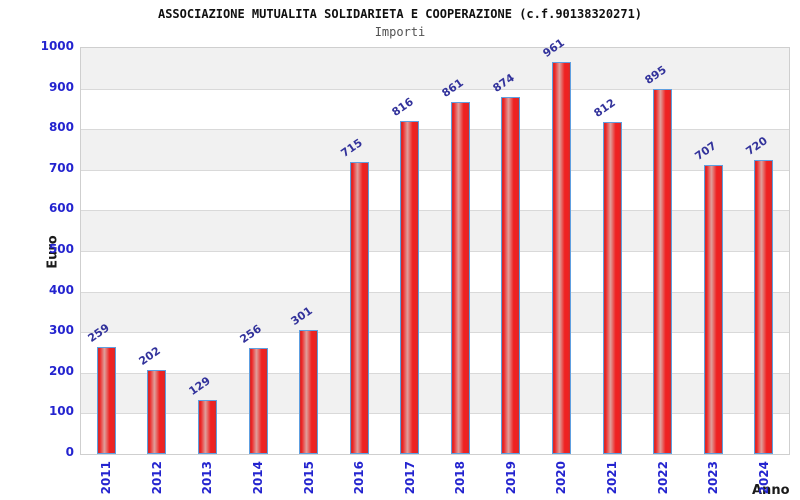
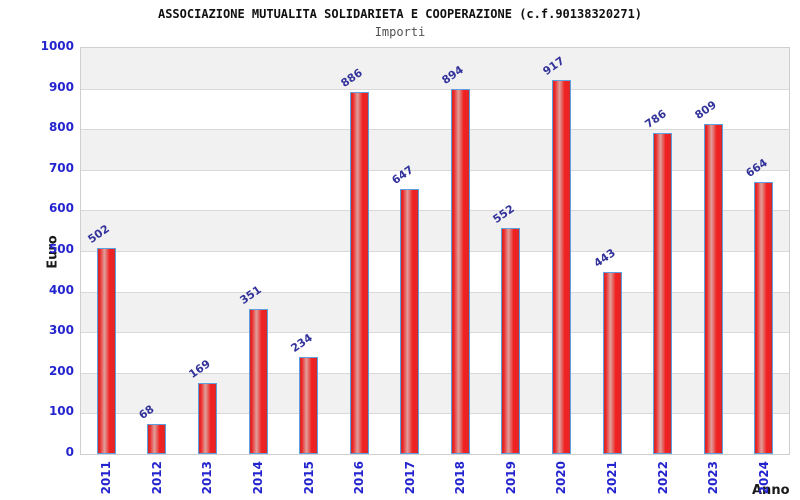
2011: 259 -> 502
2012: 202 -> 68
2013: 129 -> 169
2014: 256 -> 351
2015: 301 -> 234
2016: 715 -> 886
2017: 816 -> 647
2018: 861 -> 894
2019: 874 -> 552
2020: 961 -> 917
2021: 812 -> 443
2022: 895 -> 786
2023: 707 -> 809
2024: 720 -> 664
